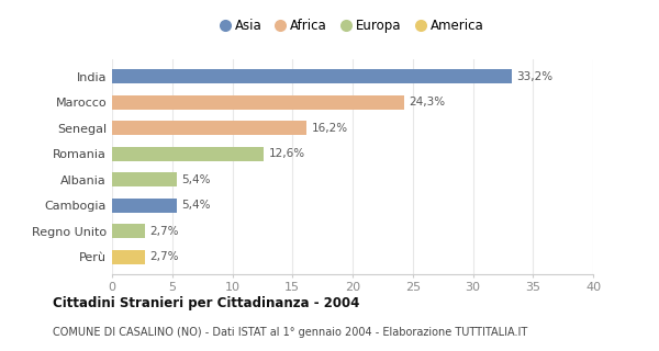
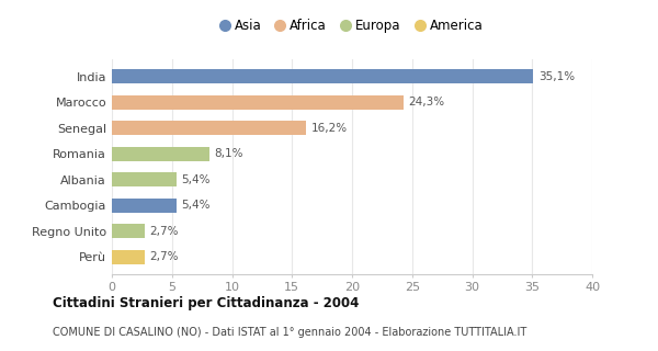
India: 33,2% -> 35,1%
Romania: 12,6% -> 8,1%
